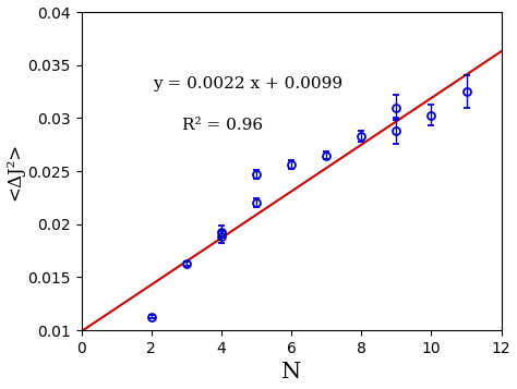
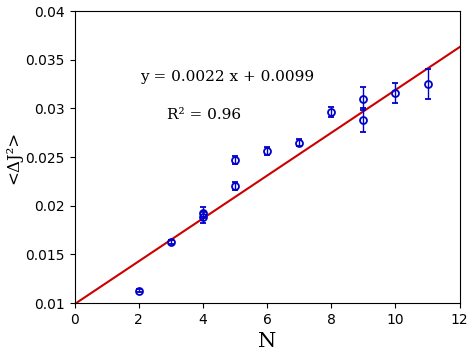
8: 0.0283 -> 0.0296
10: 0.0303 -> 0.0316
